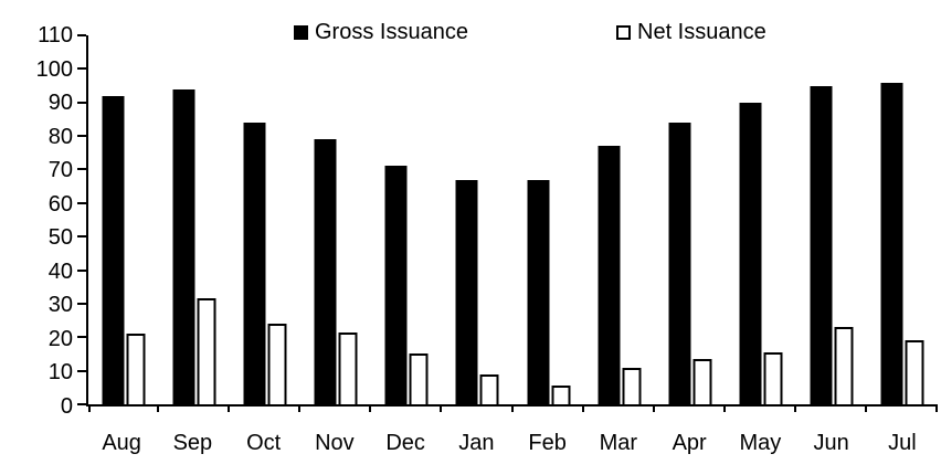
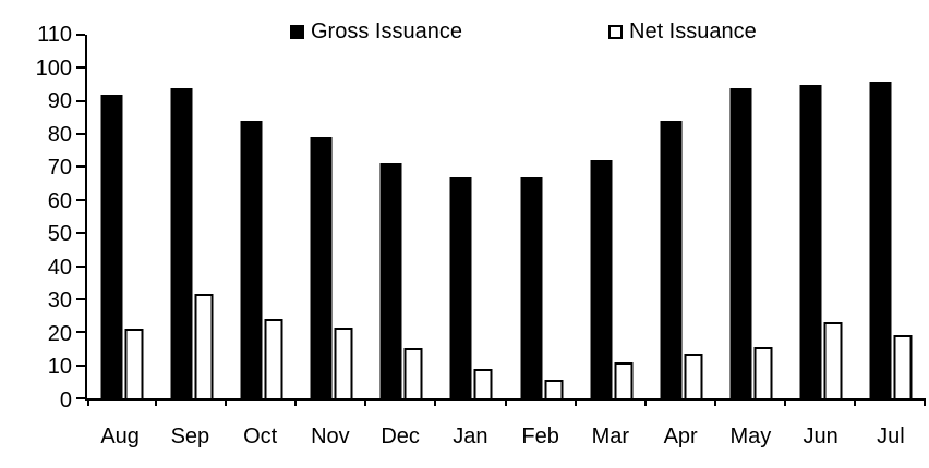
Gross Issuance/Mar: 77 -> 72
Gross Issuance/May: 90 -> 94
